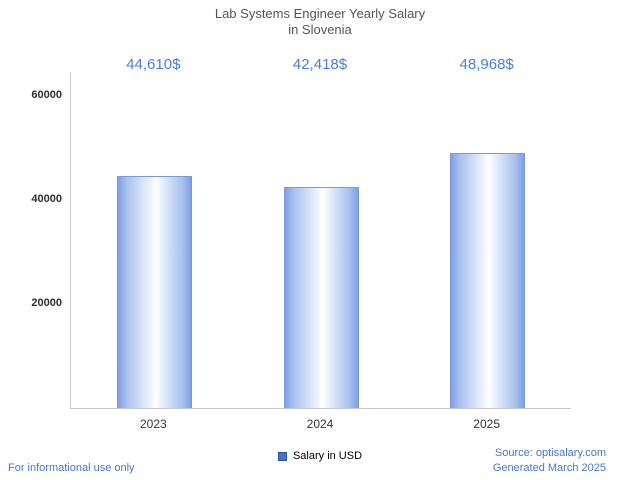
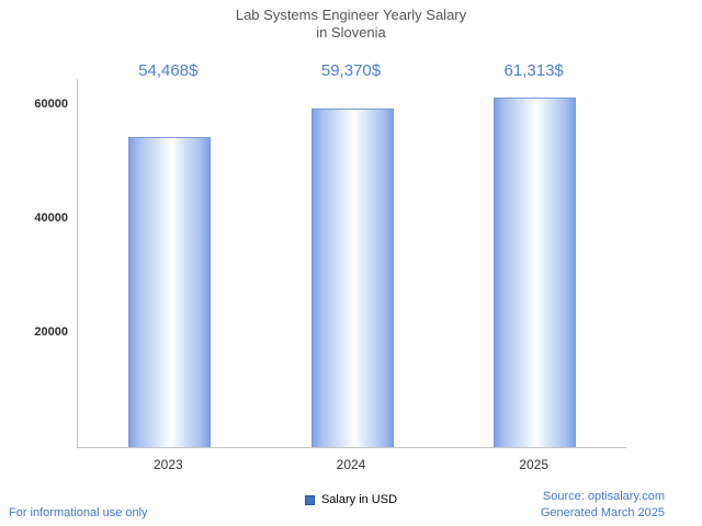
2023: 44,610 -> 54,468
2024: 42,418 -> 59,370
2025: 48,968 -> 61,313
